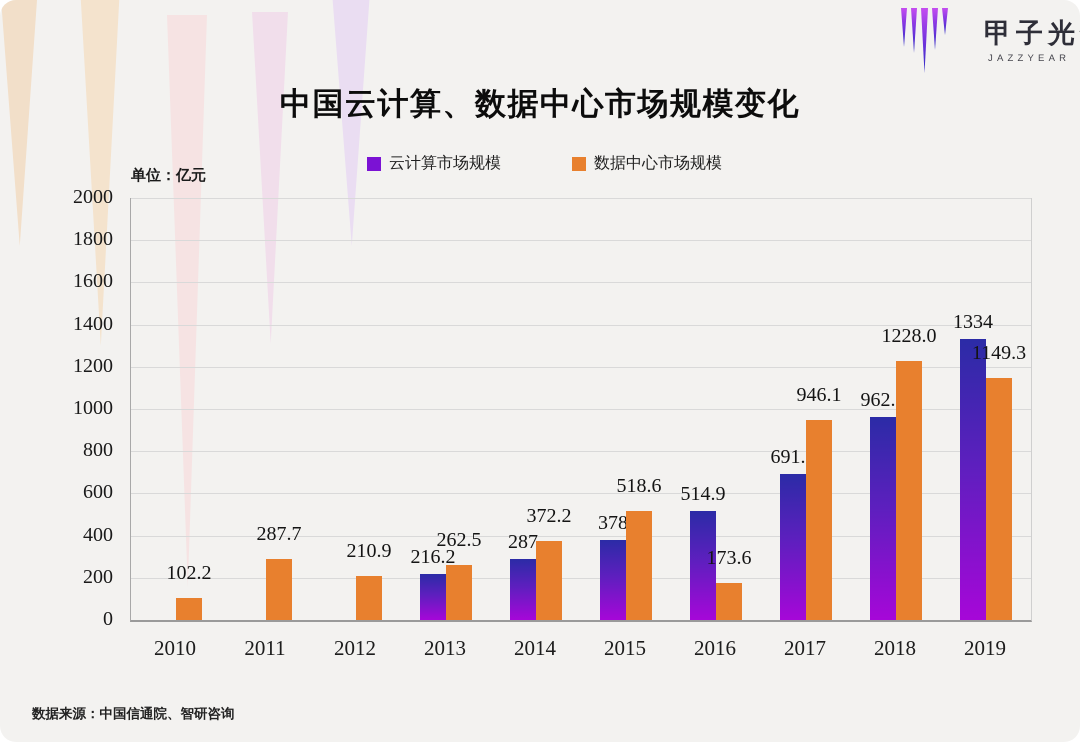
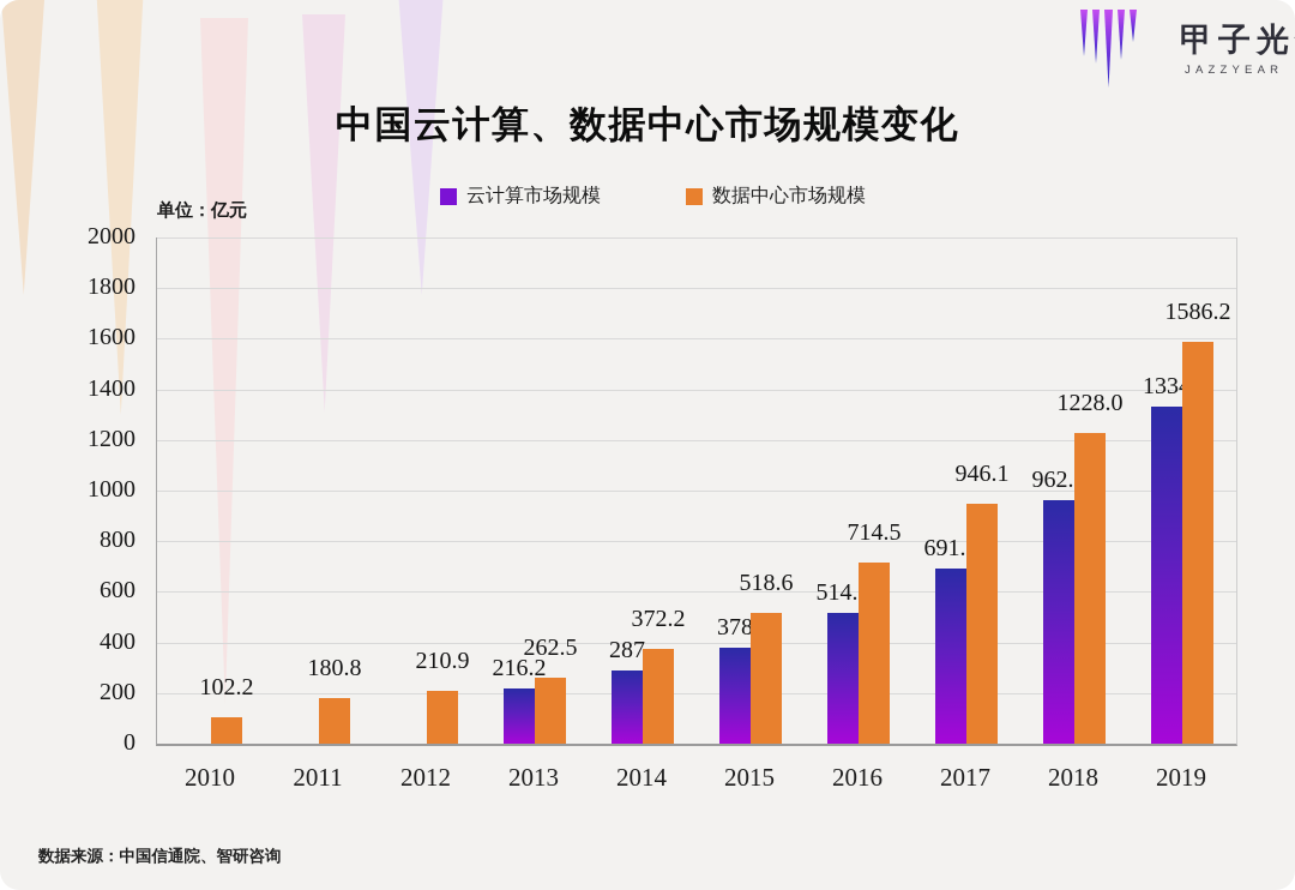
数据中心市场规模/2011: 287.7 -> 180.8
数据中心市场规模/2016: 173.6 -> 714.5
数据中心市场规模/2019: 1149.3 -> 1586.2
